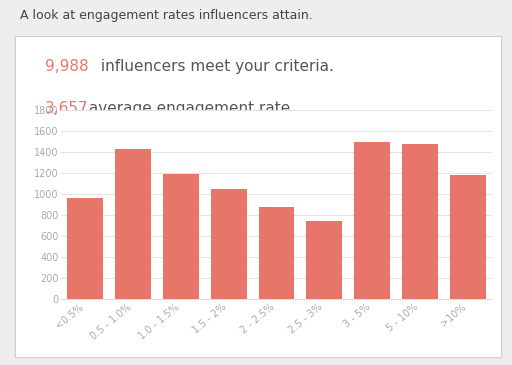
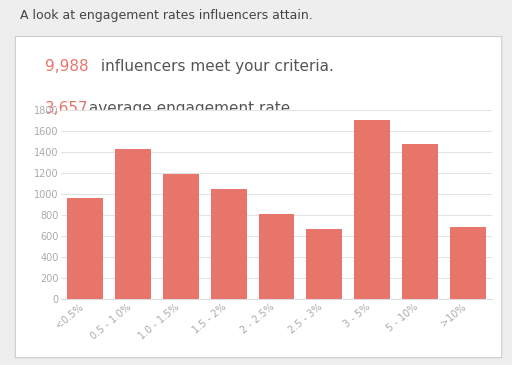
2 - 2.5%: 880 -> 810
2.5 - 3%: 740 -> 670
3 - 5%: 1490 -> 1700
>10%: 1180 -> 690
